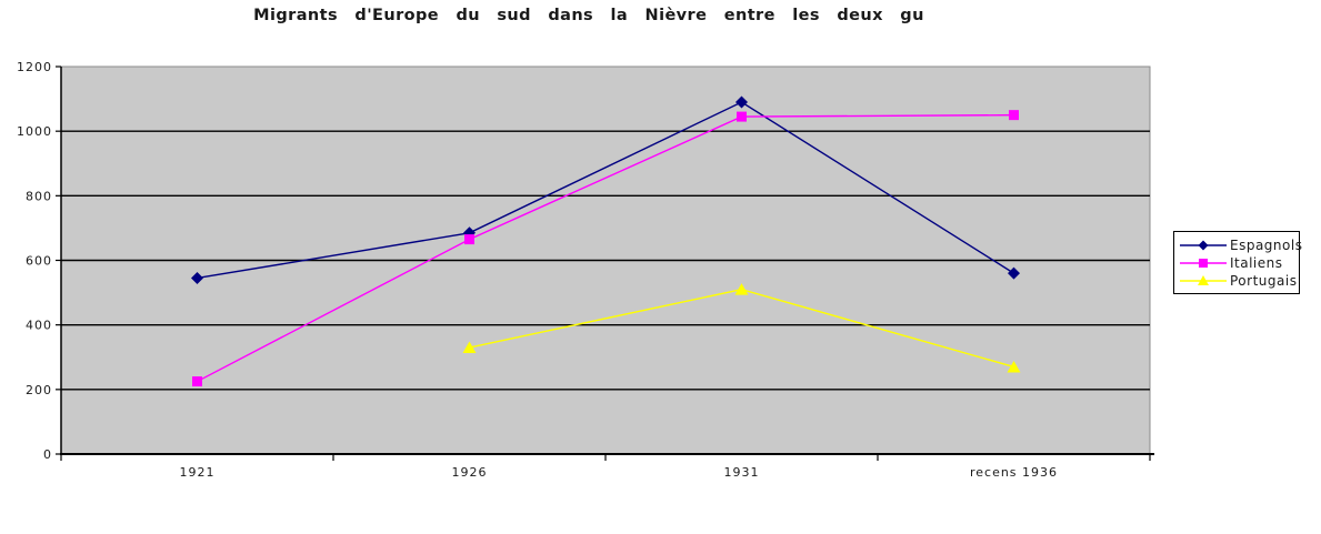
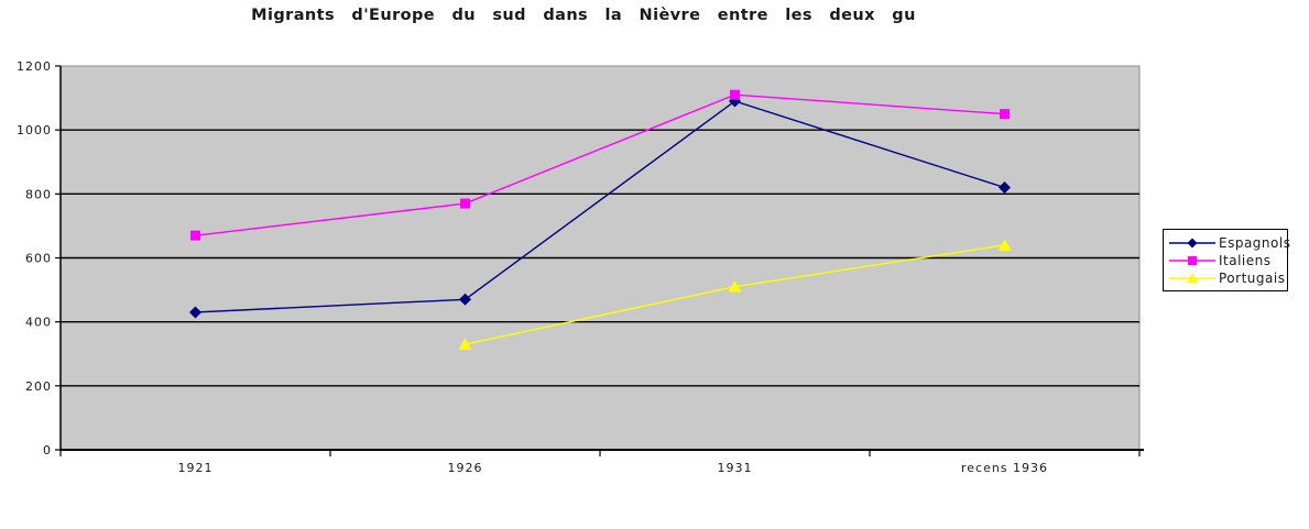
Espagnols/1921: 540 -> 430
Italiens/1921: 220 -> 670
Espagnols/1926: 680 -> 470
Italiens/1926: 660 -> 770
Italiens/1931: 1040 -> 1110
Espagnols/recens 1936: 560 -> 820
Portugais/recens 1936: 270 -> 640
